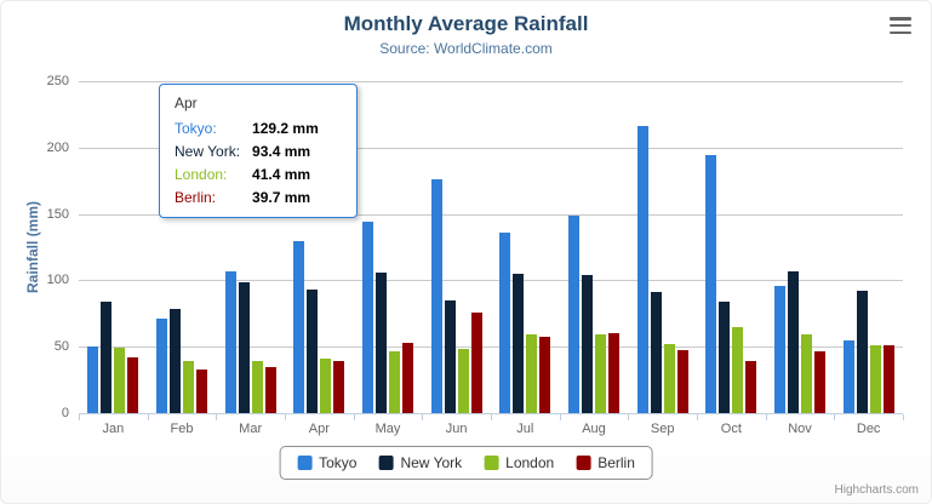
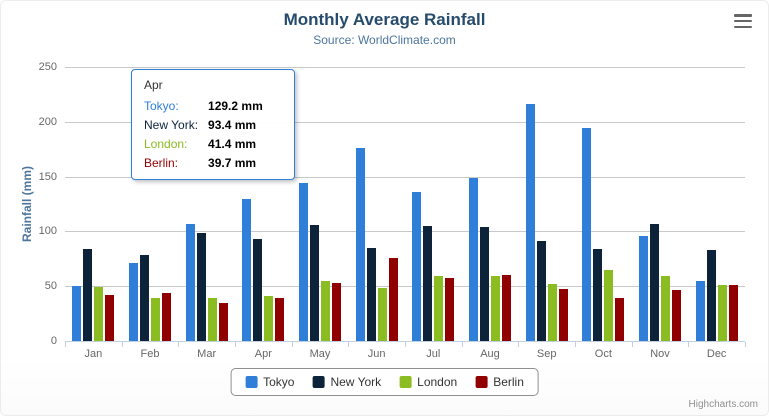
Berlin/Feb: 33 -> 44
London/May: 47 -> 55
New York/Dec: 92 -> 83
